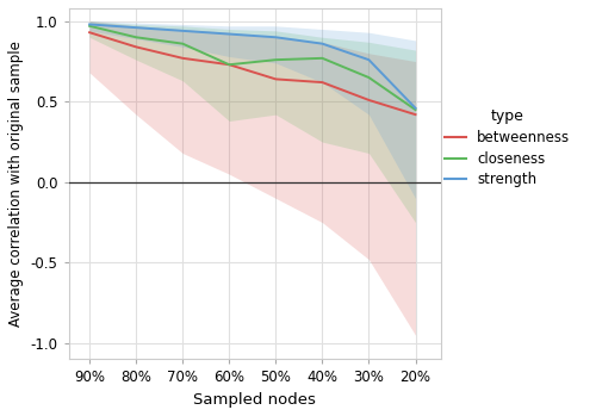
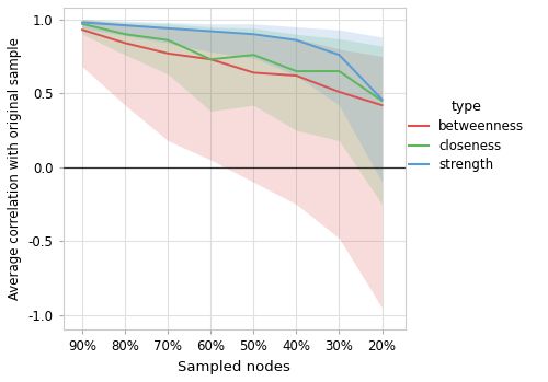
closeness/40%: 0.77 -> 0.65
